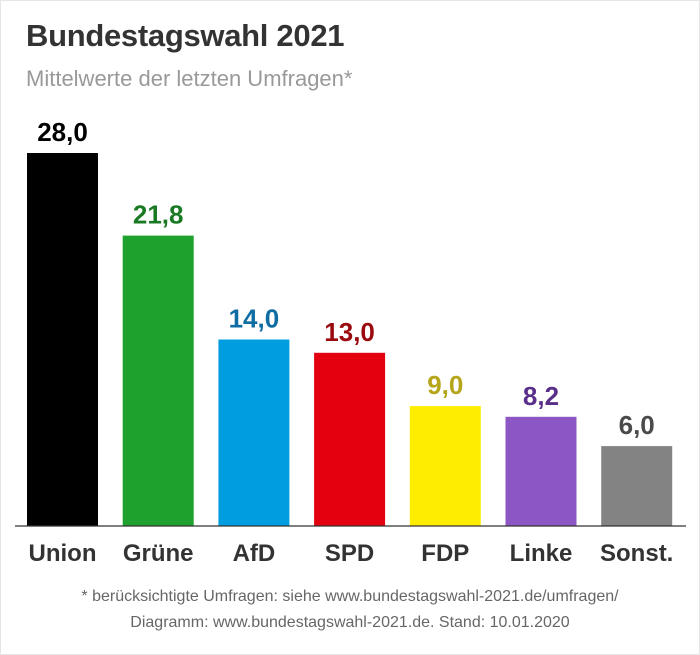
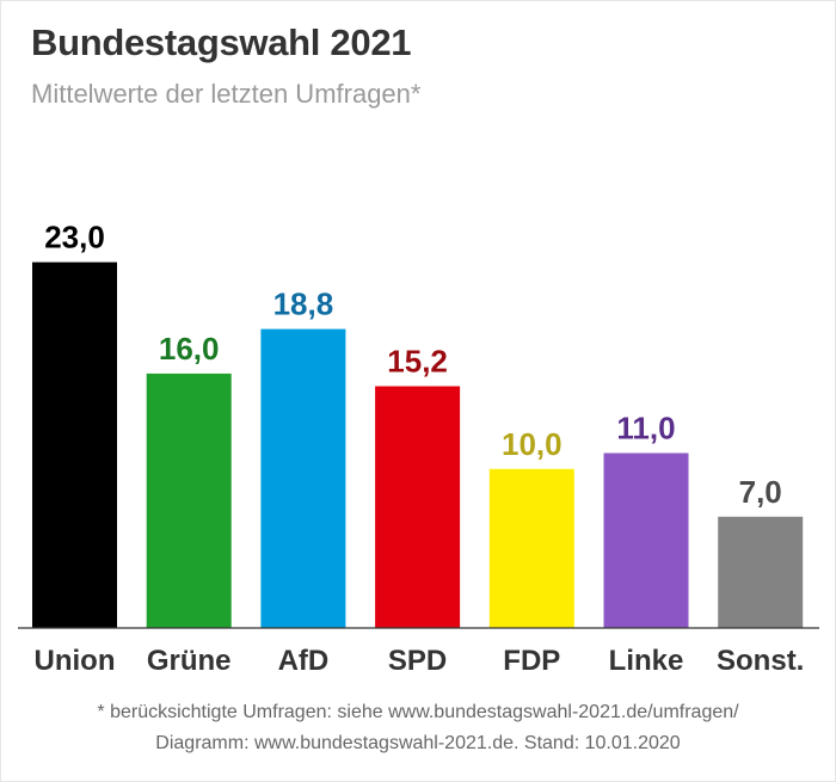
Union: 28,0 -> 23,0
Grüne: 21,8 -> 16,0
AfD: 14,0 -> 18,8
SPD: 13,0 -> 15,2
FDP: 9,0 -> 10,0
Linke: 8,2 -> 11,0
Sonst.: 6,0 -> 7,0
